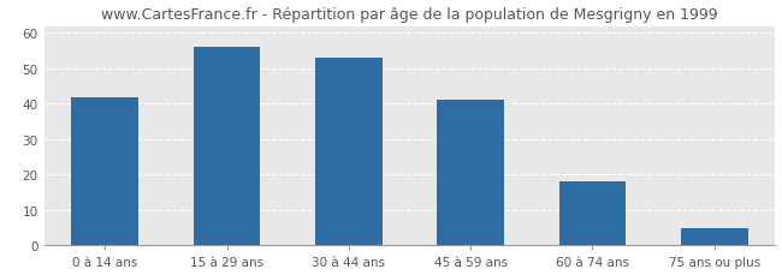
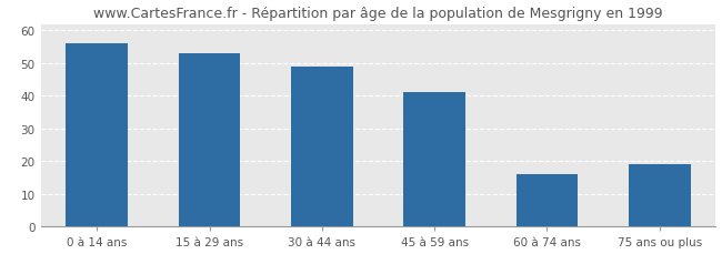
0 à 14 ans: 42 -> 56
15 à 29 ans: 56 -> 53
30 à 44 ans: 53 -> 49
60 à 74 ans: 18 -> 16
75 ans ou plus: 5 -> 19
